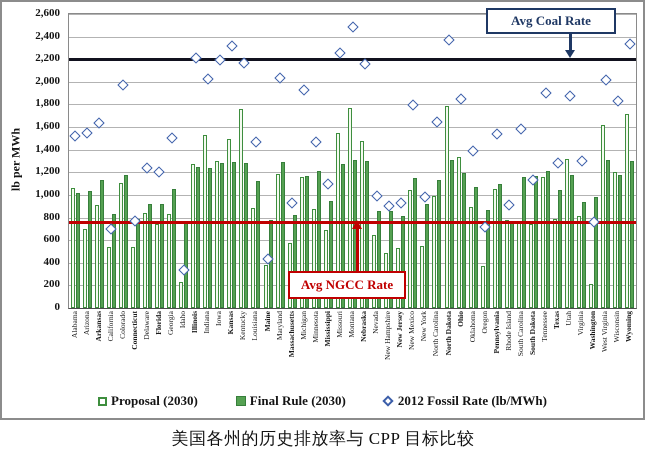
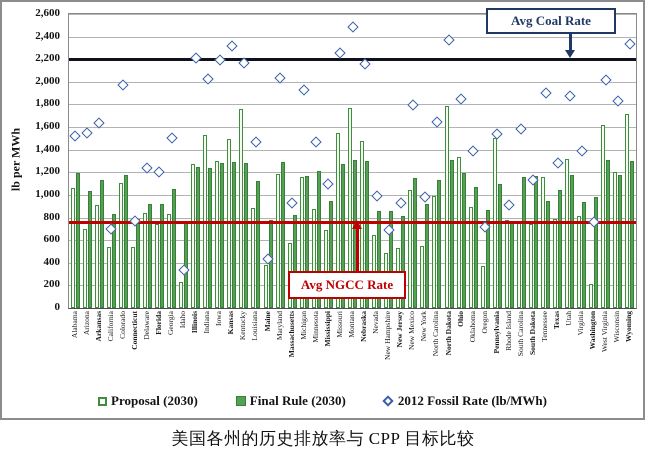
Final Rule (2030)/Alabama: 1020 -> 1190
2012 Fossil Rate (lb/MWh)/New Hampshire: 900 -> 690
Proposal (2030)/Pennsylvania: 1050 -> 1500
Final Rule (2030)/Tennessee: 1210 -> 950
2012 Fossil Rate (lb/MWh)/Virginia: 1300 -> 1390
